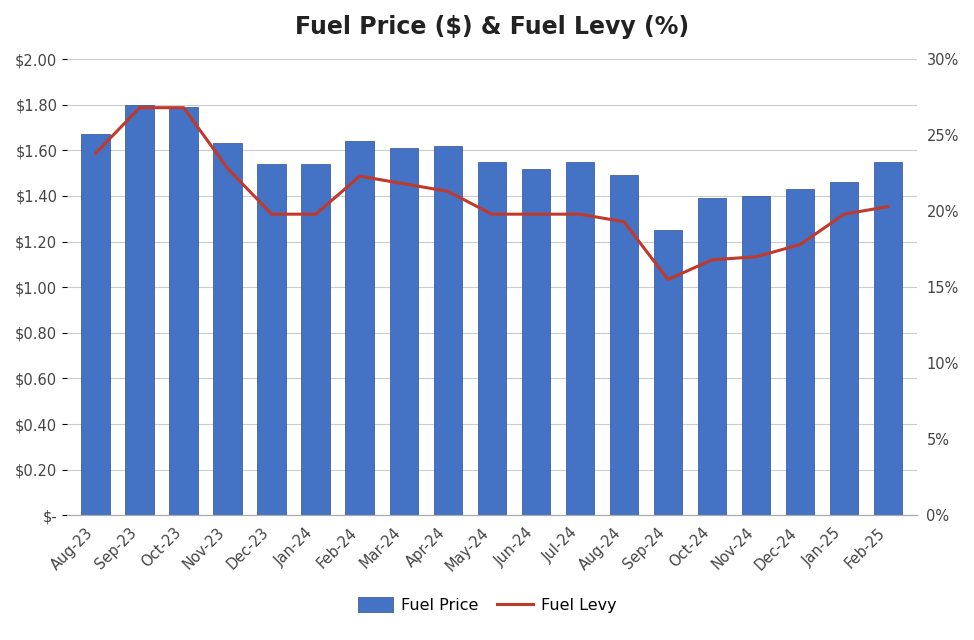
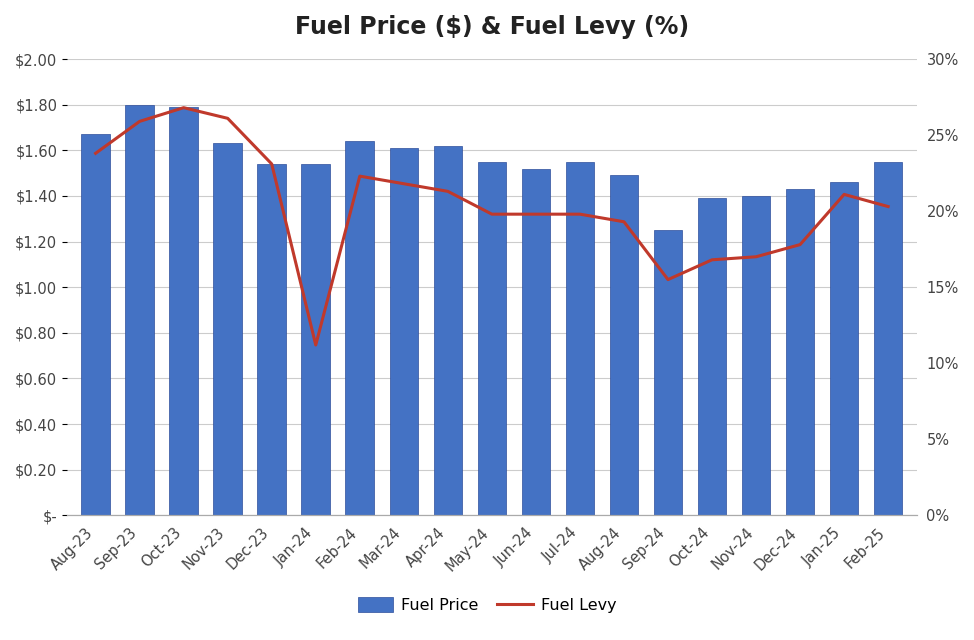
Fuel Levy/Sep-23: 26.8% -> 25.9%
Fuel Levy/Nov-23: 22.8% -> 26.1%
Fuel Levy/Dec-23: 19.8% -> 23.1%
Fuel Levy/Jan-24: 19.8% -> 11.2%
Fuel Levy/Jan-25: 19.8% -> 21.1%
